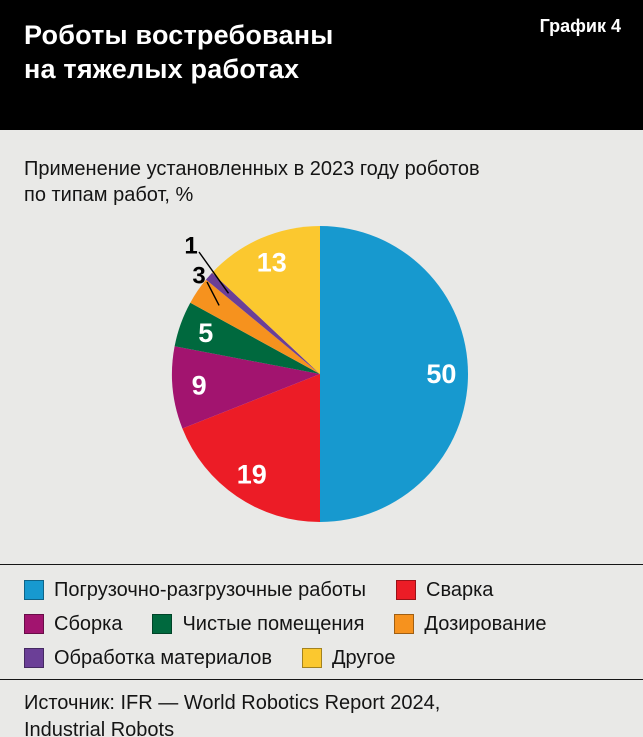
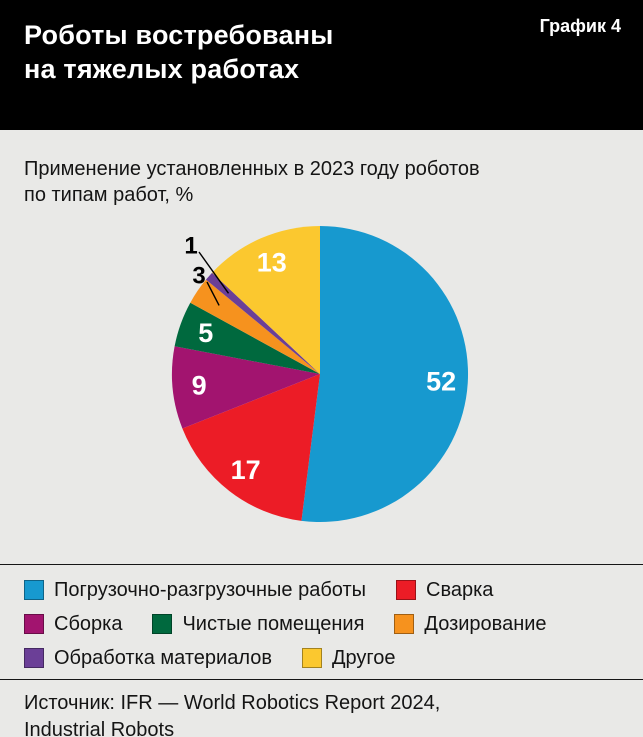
Погрузочно-разгрузочные работы: 50 -> 52
Сварка: 19 -> 17
